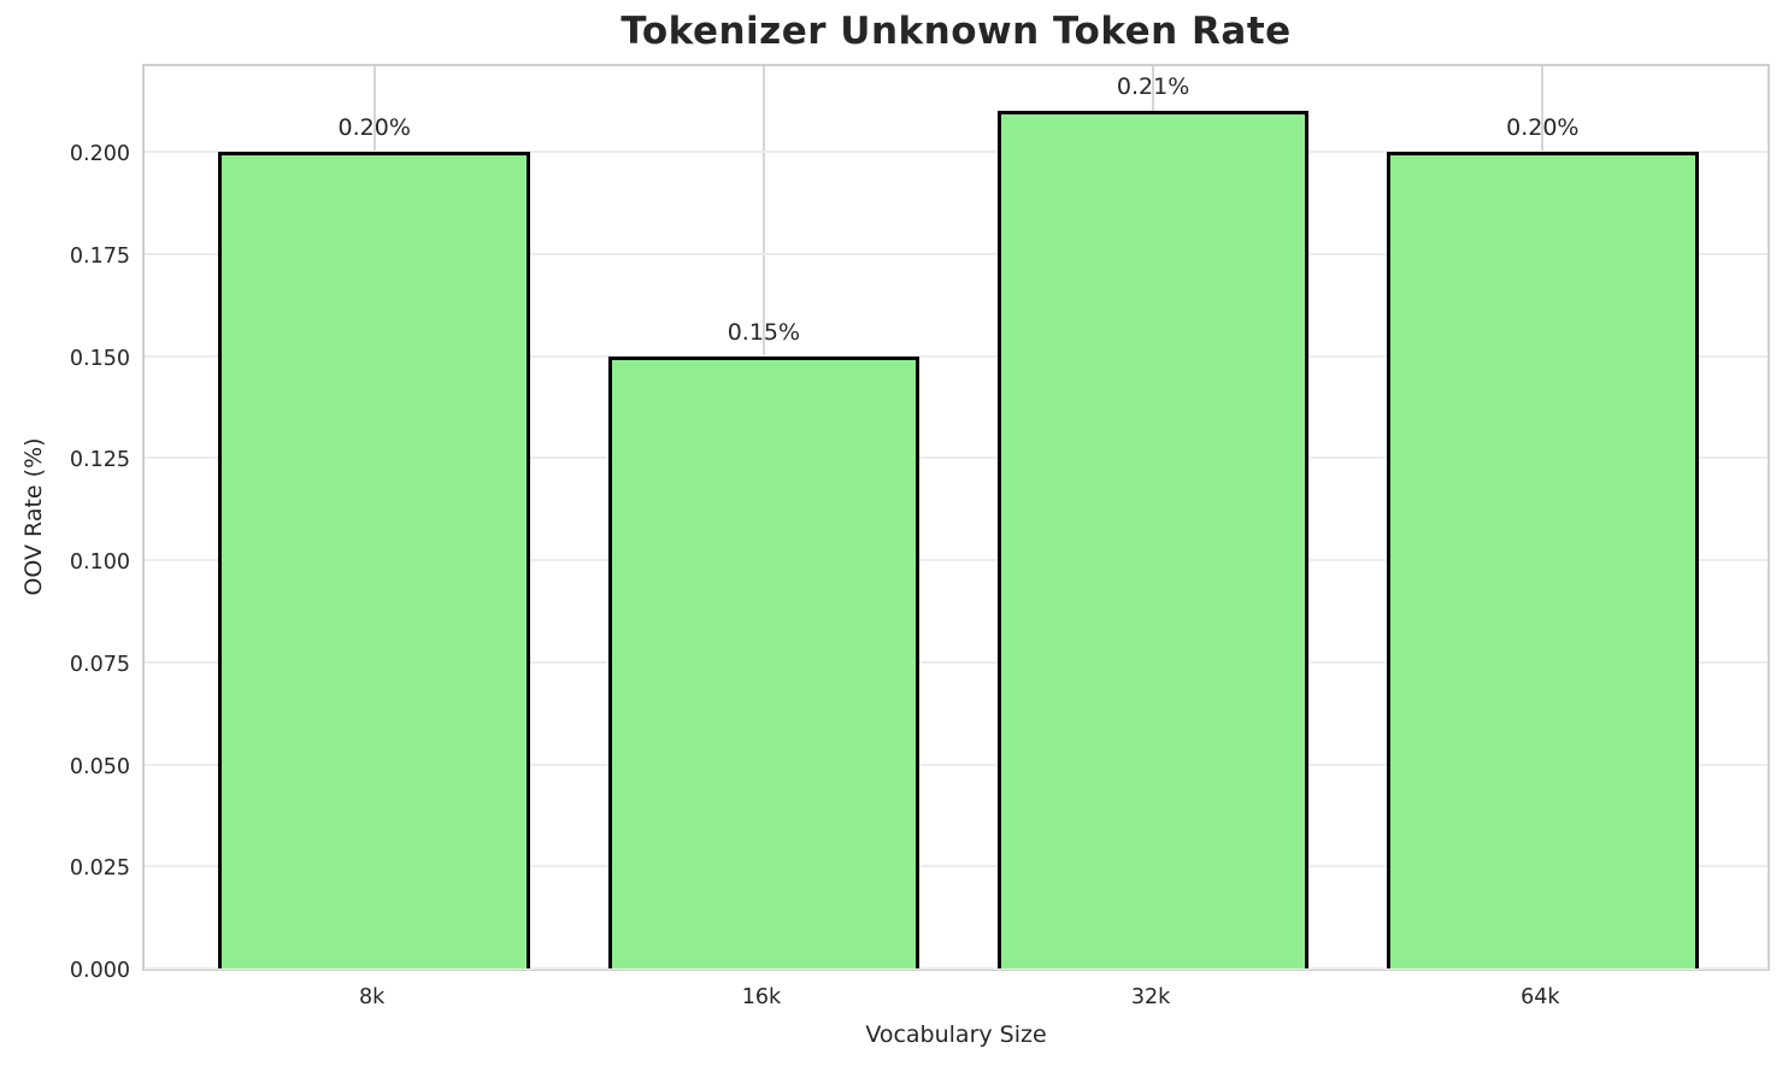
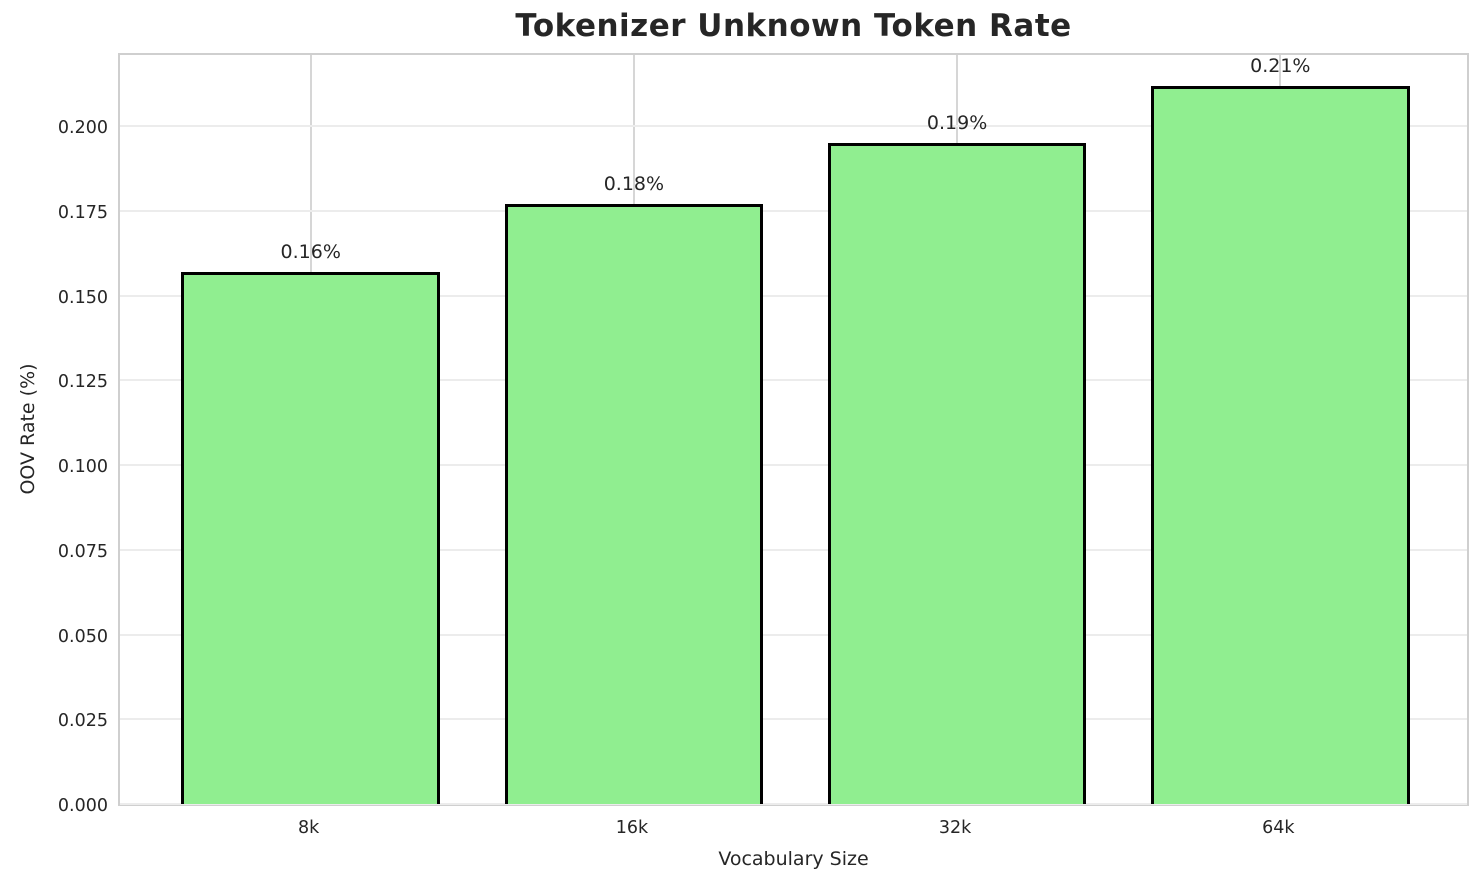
8k: 0.20% -> 0.16%
16k: 0.15% -> 0.18%
32k: 0.21% -> 0.19%
64k: 0.20% -> 0.21%
